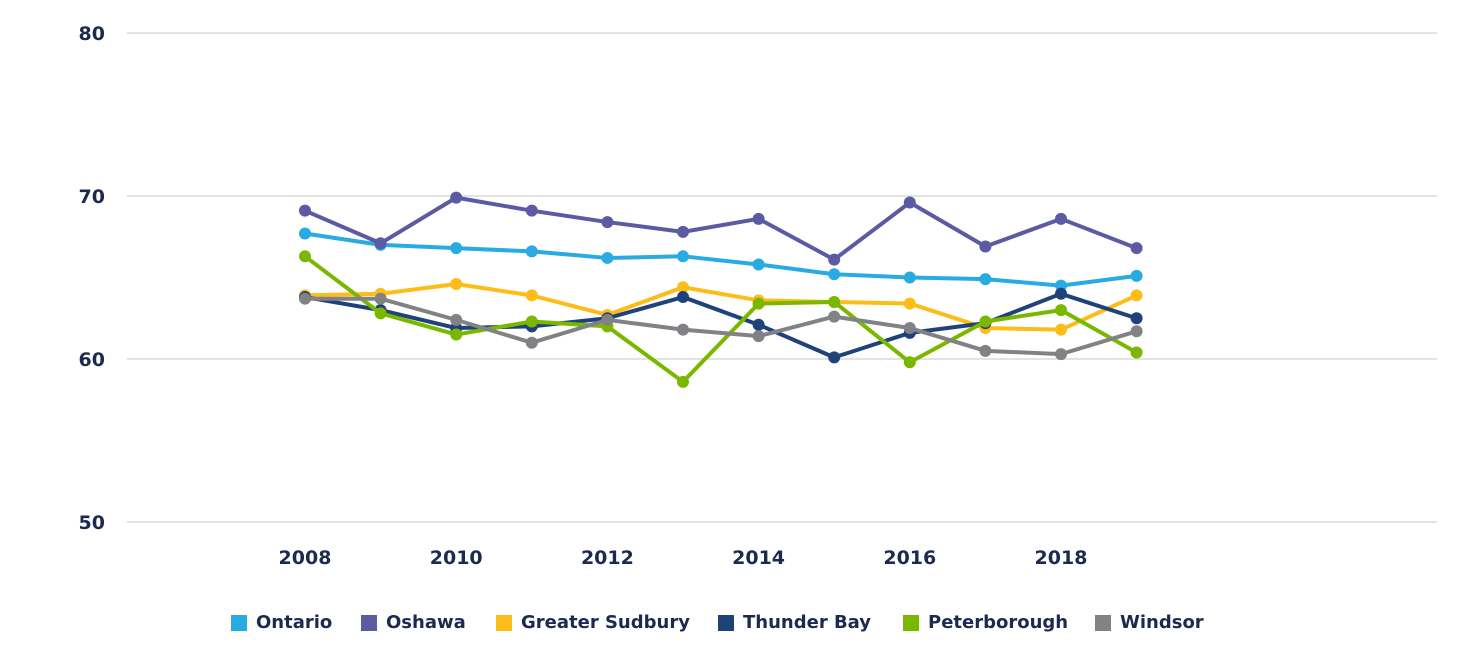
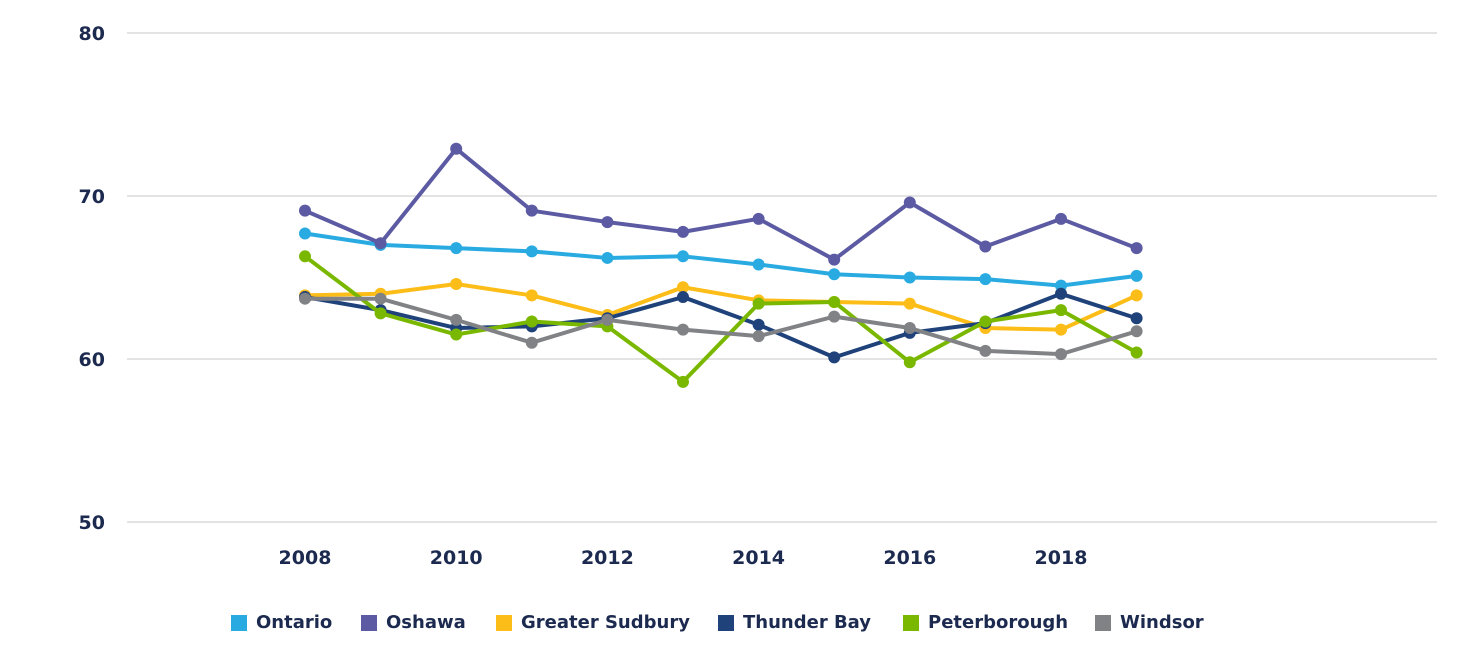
Oshawa/2010: 69.9 -> 72.9
